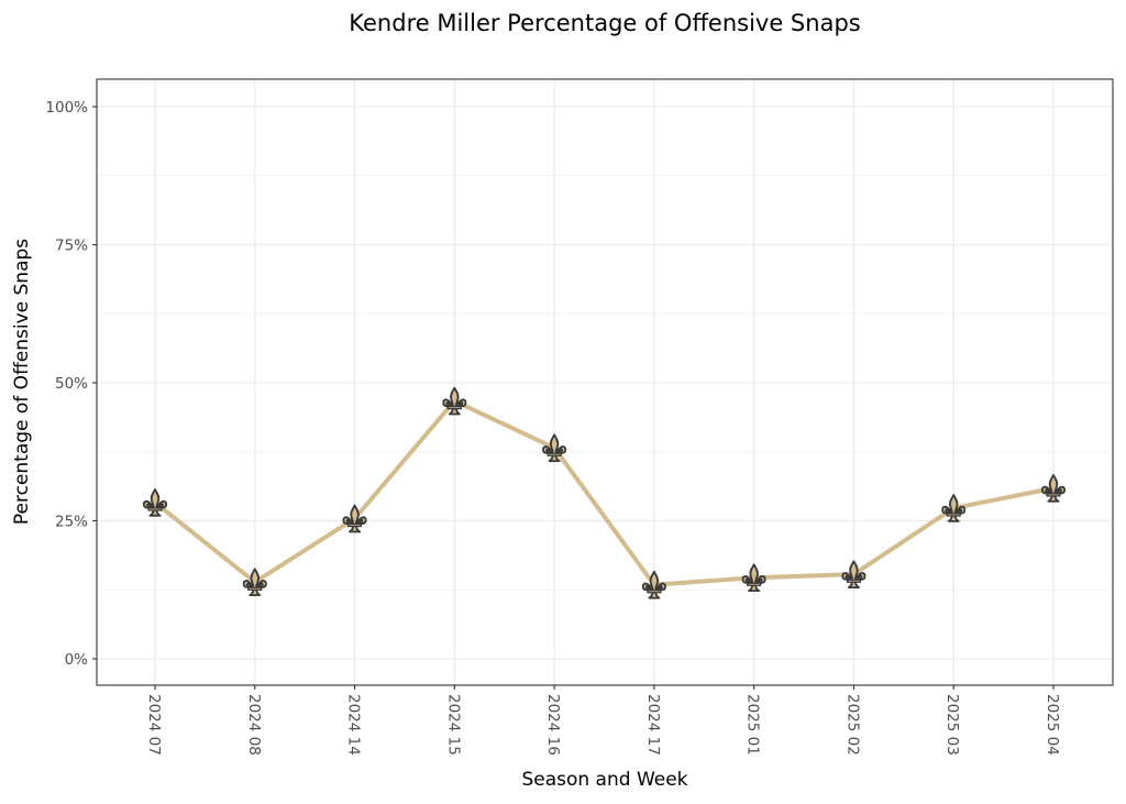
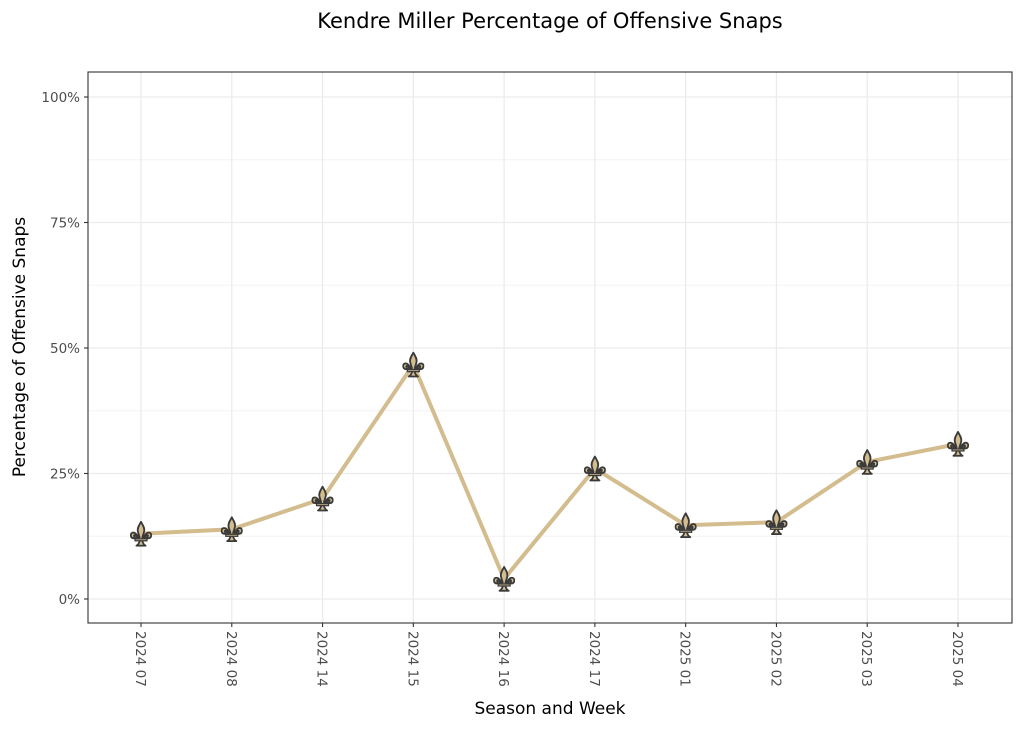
2024 07: 28% -> 13%
2024 14: 25% -> 20%
2024 16: 38% -> 4%
2024 17: 13% -> 26%
